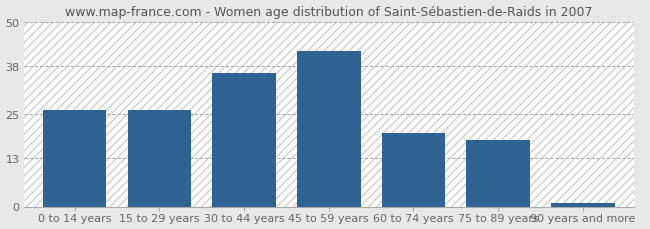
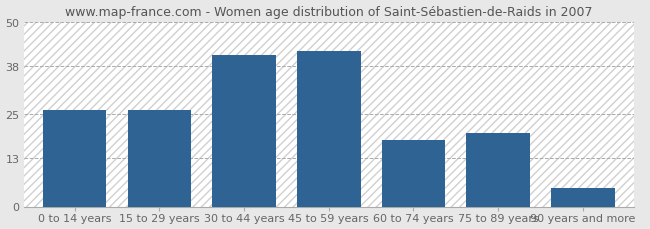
30 to 44 years: 36 -> 41
60 to 74 years: 20 -> 18
75 to 89 years: 18 -> 20
90 years and more: 1 -> 5
